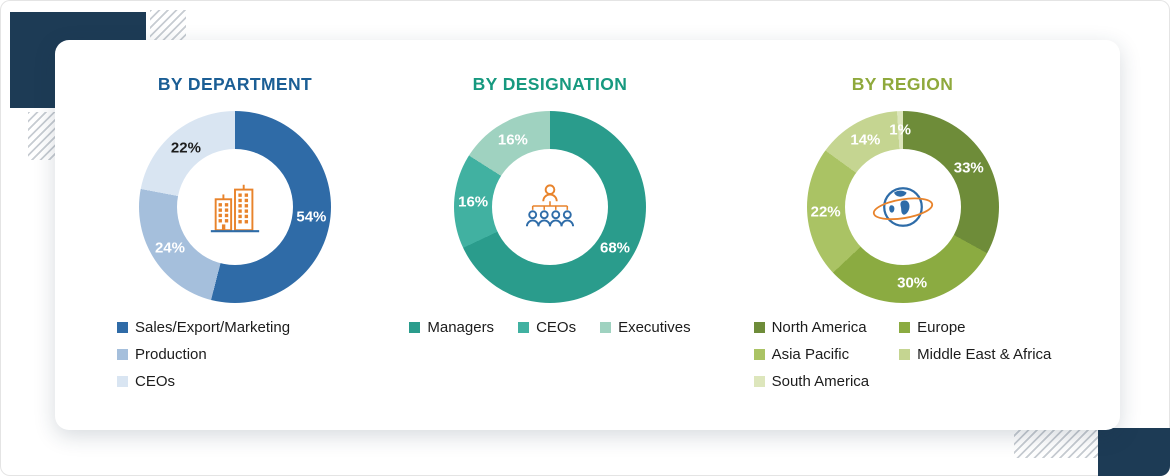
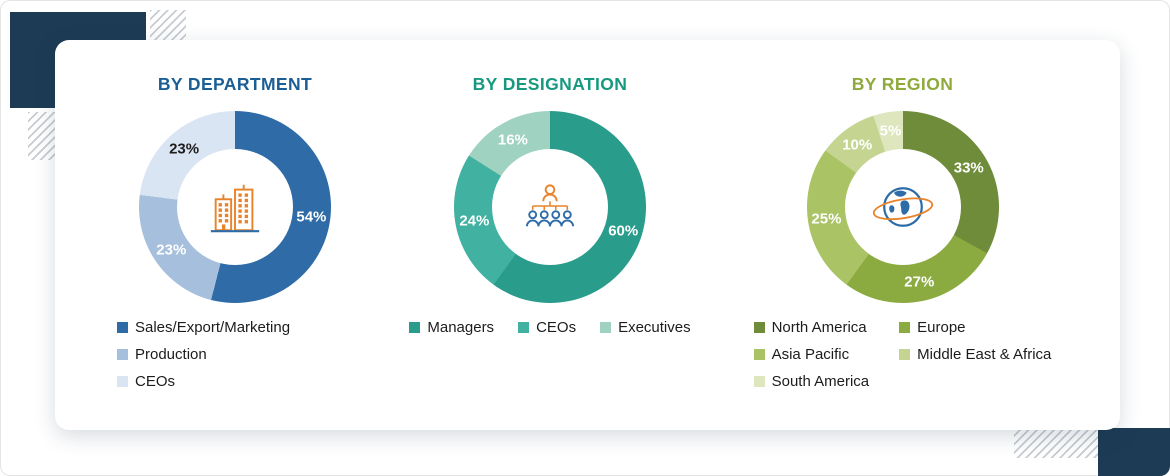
BY DEPARTMENT/Production: 24% -> 23%
BY DEPARTMENT/CEOs: 22% -> 23%
BY DESIGNATION/Managers: 68% -> 60%
BY DESIGNATION/CEOs: 16% -> 24%
BY REGION/Europe: 30% -> 27%
BY REGION/Asia Pacific: 22% -> 25%
BY REGION/Middle East & Africa: 14% -> 10%
BY REGION/South America: 1% -> 5%
